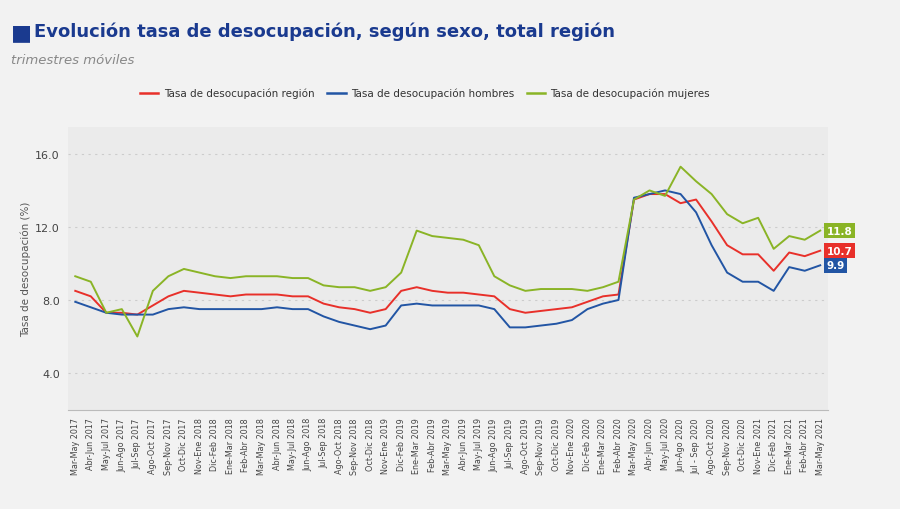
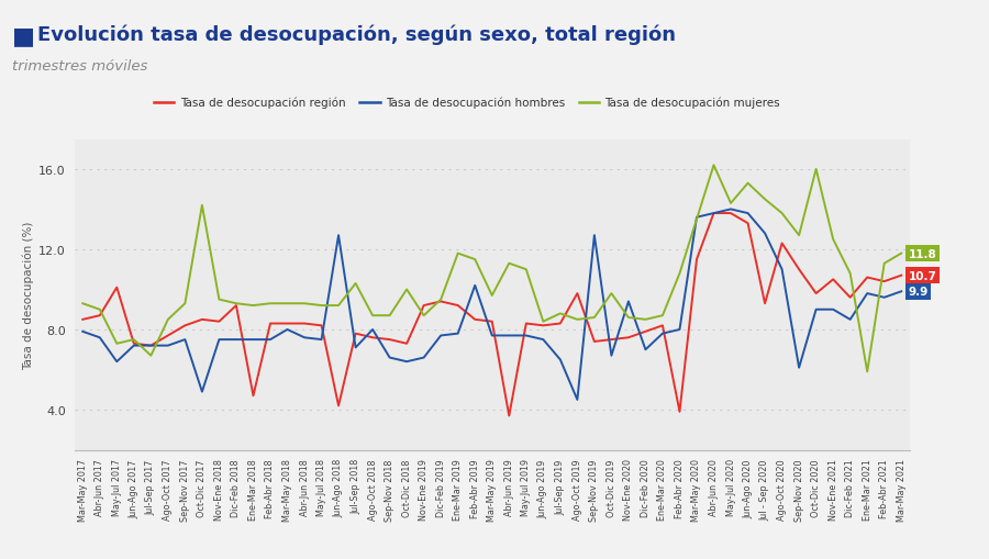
Tasa de desocupación región/Abr-Jun 2017: 8.2 -> 8.7
Tasa de desocupación región/May-Jul 2017: 7.3 -> 10.1
Tasa de desocupación hombres/May-Jul 2017: 7.3 -> 6.4
Tasa de desocupación mujeres/Jul-Sep 2017: 6.0 -> 6.7
Tasa de desocupación hombres/Oct-Dic 2017: 7.6 -> 4.9
Tasa de desocupación mujeres/Oct-Dic 2017: 9.7 -> 14.2
Tasa de desocupación región/Dic-Feb 2018: 8.3 -> 9.2
Tasa de desocupación región/Ene-Mar 2018: 8.2 -> 4.7
Tasa de desocupación hombres/Mar-May 2018: 7.5 -> 8.0
Tasa de desocupación región/Jun-Ago 2018: 8.2 -> 4.2
Tasa de desocupación hombres/Jun-Ago 2018: 7.5 -> 12.7
Tasa de desocupación mujeres/Jul-Sep 2018: 8.8 -> 10.3
Tasa de desocupación hombres/Ago-Oct 2018: 6.8 -> 8.0
Tasa de desocupación mujeres/Oct-Dic 2018: 8.5 -> 10.0
Tasa de desocupación región/Nov-Ene 2019: 7.5 -> 9.2
Tasa de desocupación región/Dic-Feb 2019: 8.5 -> 9.4
Tasa de desocupación región/Ene-Mar 2019: 8.7 -> 9.2
Tasa de desocupación hombres/Feb-Abr 2019: 7.7 -> 10.2
Tasa de desocupación mujeres/Mar-May 2019: 11.4 -> 9.7
Tasa de desocupación región/Abr-Jun 2019: 8.4 -> 3.7
Tasa de desocupación mujeres/Jun-Ago 2019: 9.3 -> 8.4
Tasa de desocupación región/Jul-Sep 2019: 7.5 -> 8.3
Tasa de desocupación región/Ago-Oct 2019: 7.3 -> 9.8
Tasa de desocupación hombres/Ago-Oct 2019: 6.5 -> 4.5
Tasa de desocupación hombres/Sep-Nov 2019: 6.6 -> 12.7
Tasa de desocupación mujeres/Oct-Dic 2019: 8.6 -> 9.8
Tasa de desocupación hombres/Nov-Ene 2020: 6.9 -> 9.4
Tasa de desocupación hombres/Dic-Feb 2020: 7.5 -> 7.0
Tasa de desocupación región/Feb-Abr 2020: 8.3 -> 3.9
Tasa de desocupación mujeres/Feb-Abr 2020: 9.0 -> 10.8
Tasa de desocupación región/Mar-May 2020: 13.5 -> 11.5
Tasa de desocupación mujeres/Abr-Jun 2020: 14.0 -> 16.2
Tasa de desocupación mujeres/May-Jul 2020: 13.7 -> 14.3
Tasa de desocupación región/Jul - Sep 2020: 13.5 -> 9.3
Tasa de desocupación hombres/Sep-Nov 2020: 9.5 -> 6.1
Tasa de desocupación región/Oct-Dic 2020: 10.5 -> 9.8
Tasa de desocupación mujeres/Oct-Dic 2020: 12.2 -> 16.0
Tasa de desocupación mujeres/Ene-Mar 2021: 11.5 -> 5.9
